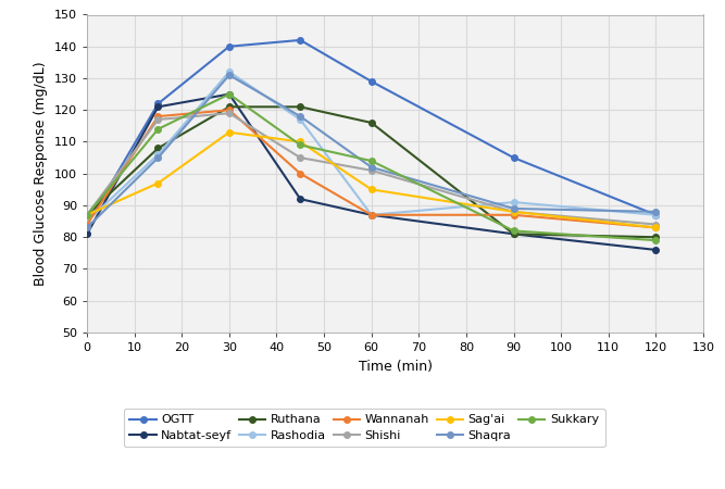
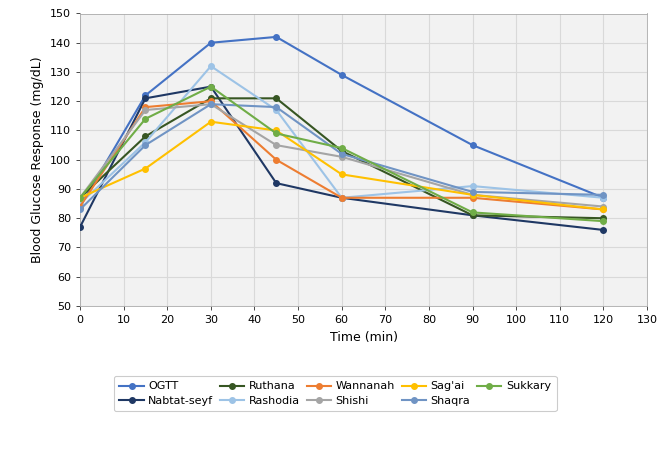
Nabtat-seyf/0: 81 -> 77
Shaqra/30: 131 -> 119
Ruthana/60: 116 -> 103
